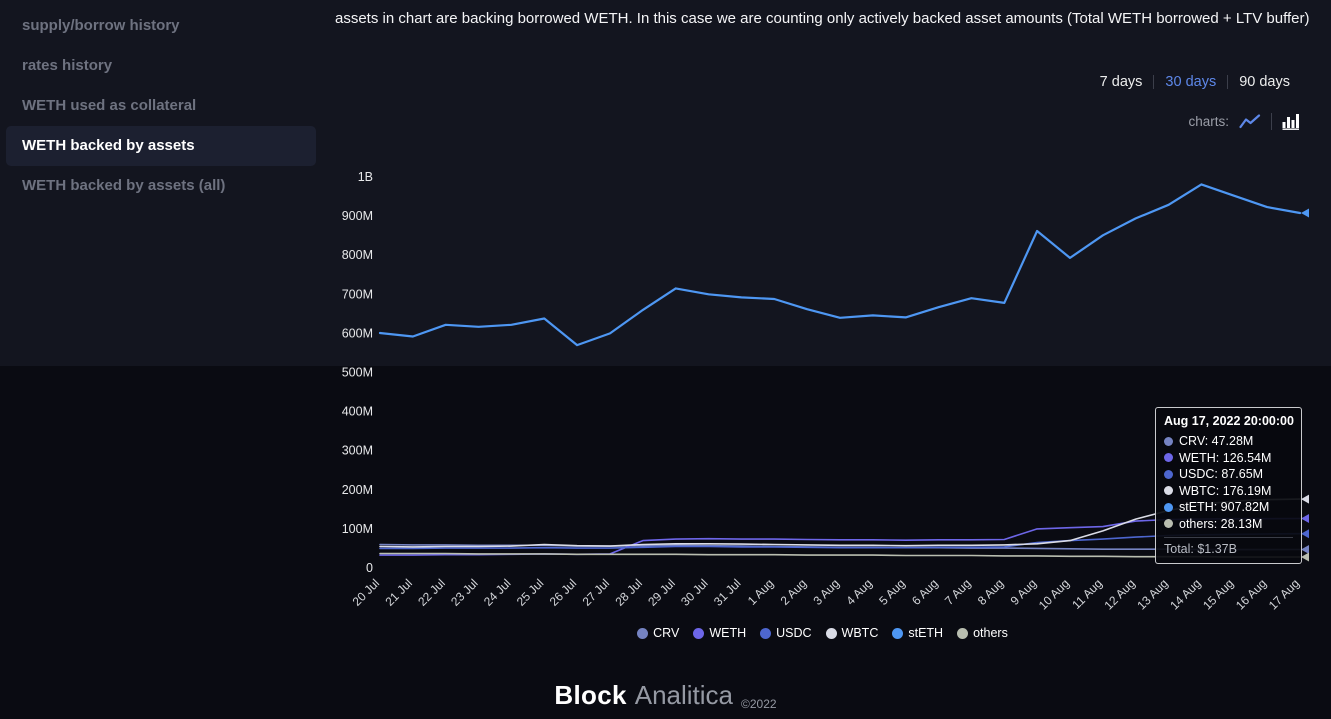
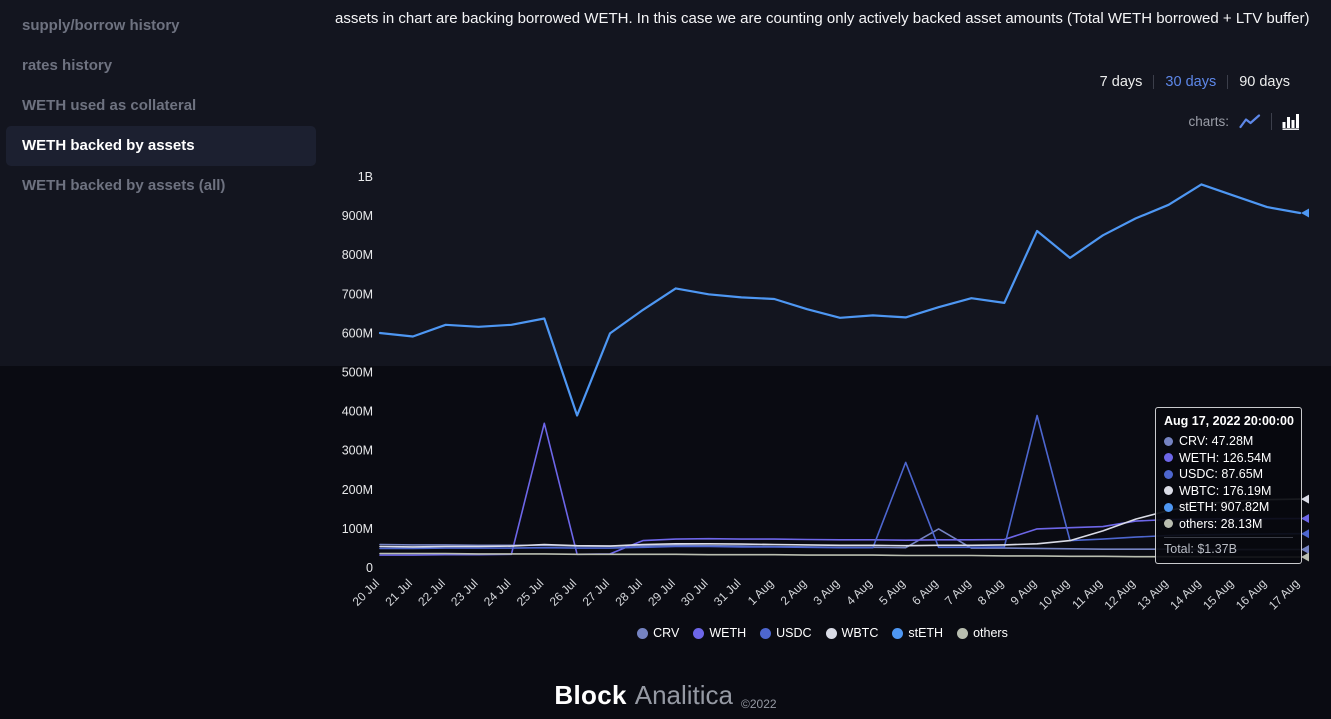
WETH/25 Jul: 40M -> 370M
stETH/26 Jul: 570M -> 390M
USDC/5 Aug: 50M -> 270M
CRV/6 Aug: 50M -> 100M
USDC/9 Aug: 60M -> 390M
